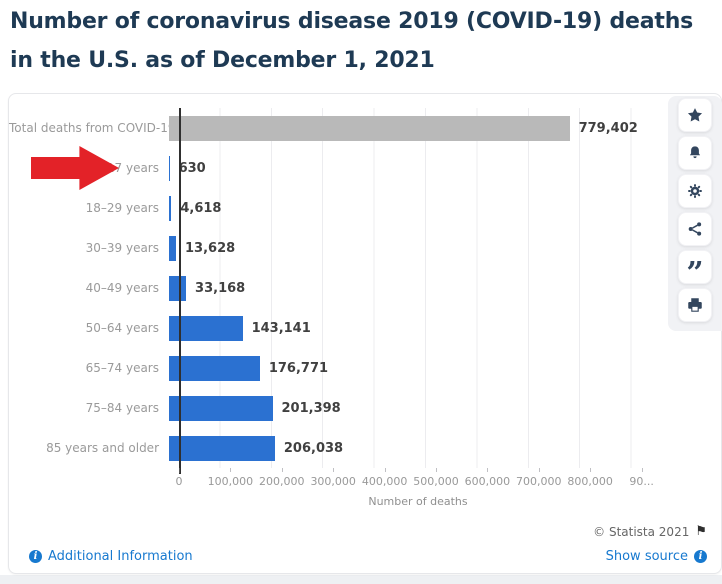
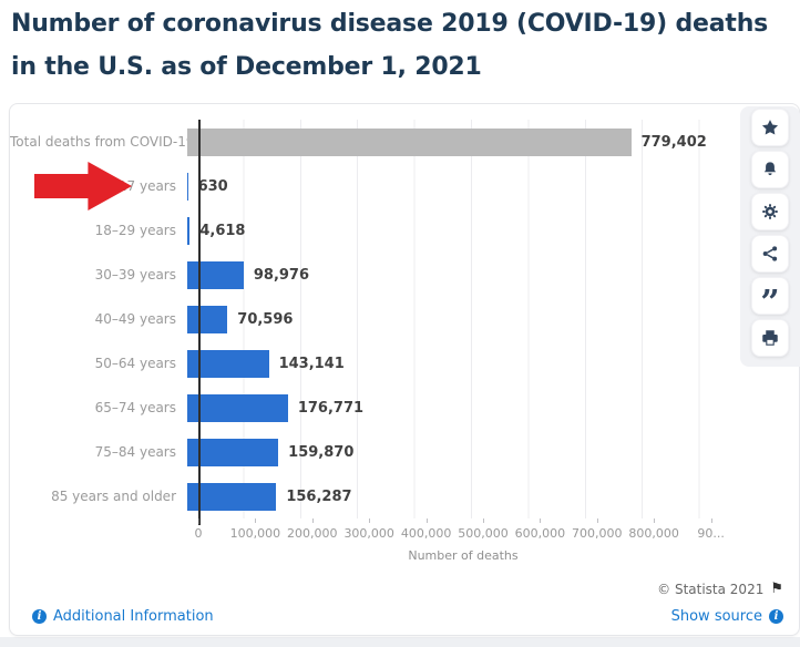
30–39 years: 13,628 -> 98,976
40–49 years: 33,168 -> 70,596
75–84 years: 201,398 -> 159,870
85 years and older: 206,038 -> 156,287
